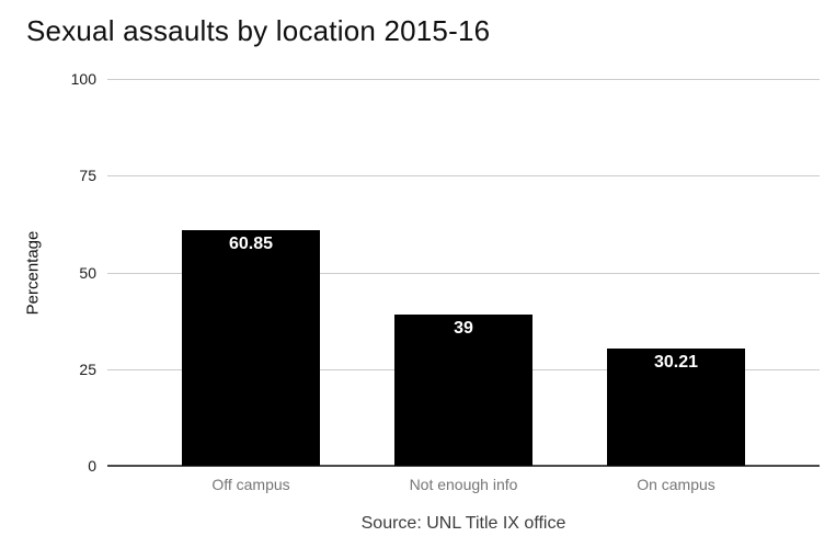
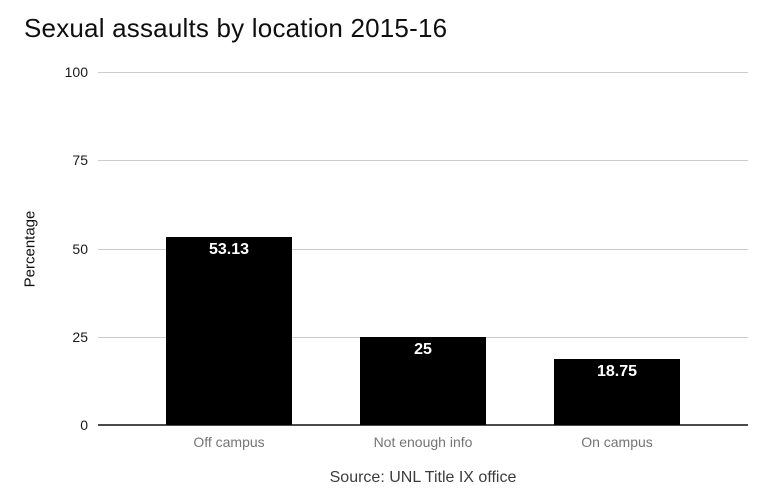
Off campus: 60.85 -> 53.13
Not enough info: 39 -> 25
On campus: 30.21 -> 18.75
